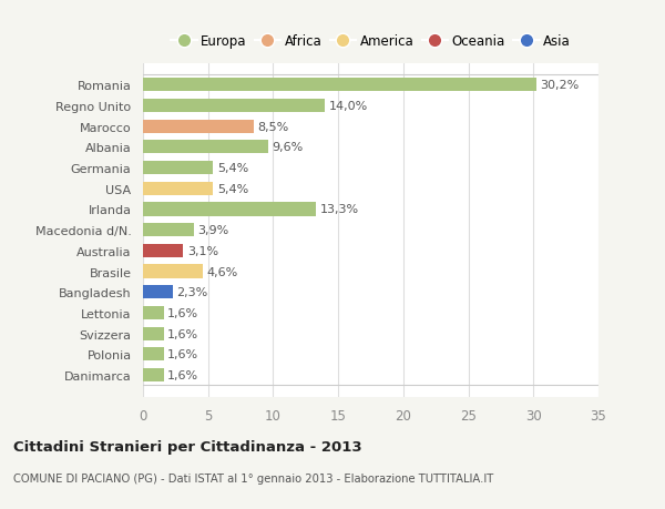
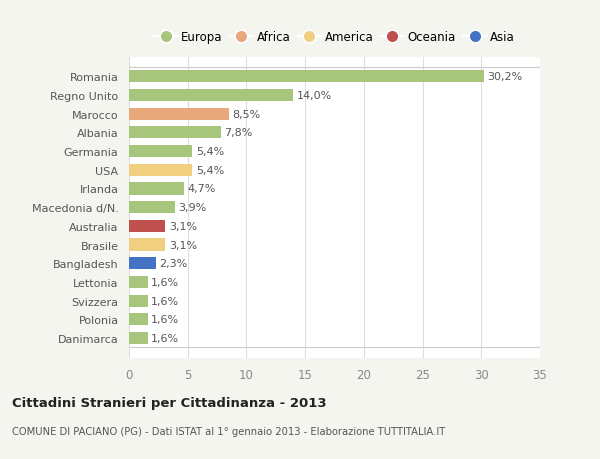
Albania: 9,6% -> 7,8%
Irlanda: 13,3% -> 4,7%
Brasile: 4,6% -> 3,1%
